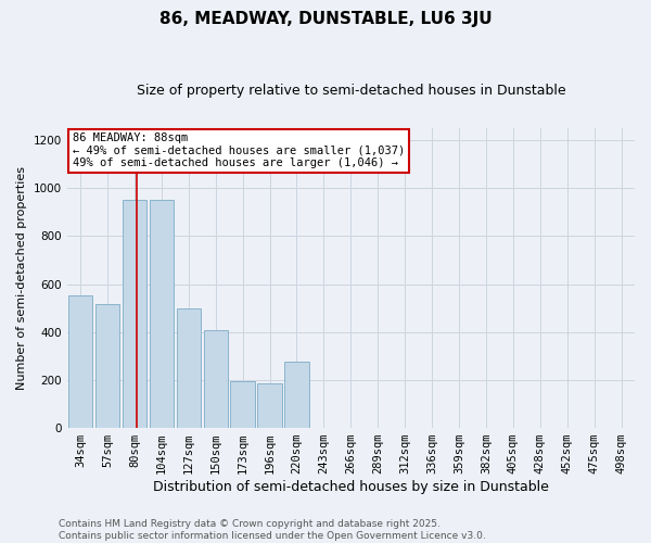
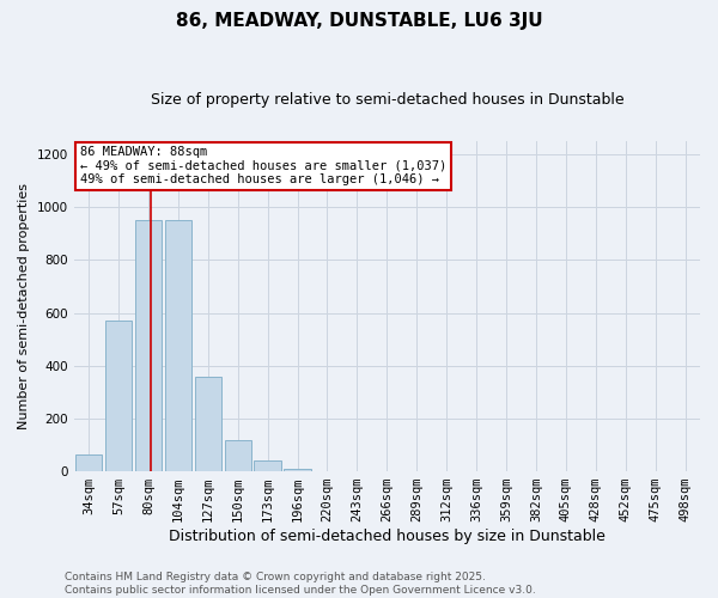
34sqm: 555 -> 65
57sqm: 515 -> 570
127sqm: 500 -> 360
150sqm: 410 -> 120
173sqm: 195 -> 40
196sqm: 185 -> 10
220sqm: 275 -> 2
